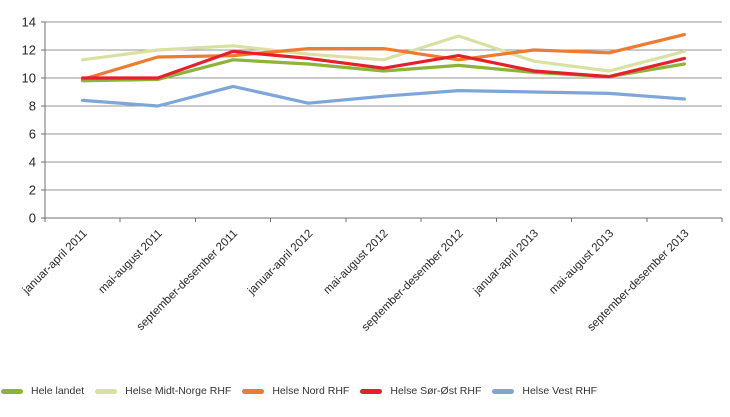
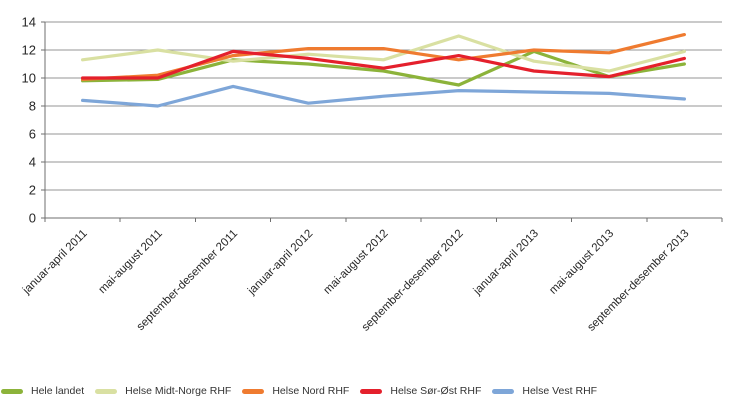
Helse Nord RHF/mai-august 2011: 11.5 -> 10.2
Helse Midt-Norge RHF/september-desember 2011: 12.3 -> 11.2
Hele landet/september-desember 2012: 10.9 -> 9.5
Hele landet/januar-april 2013: 10.4 -> 11.9
